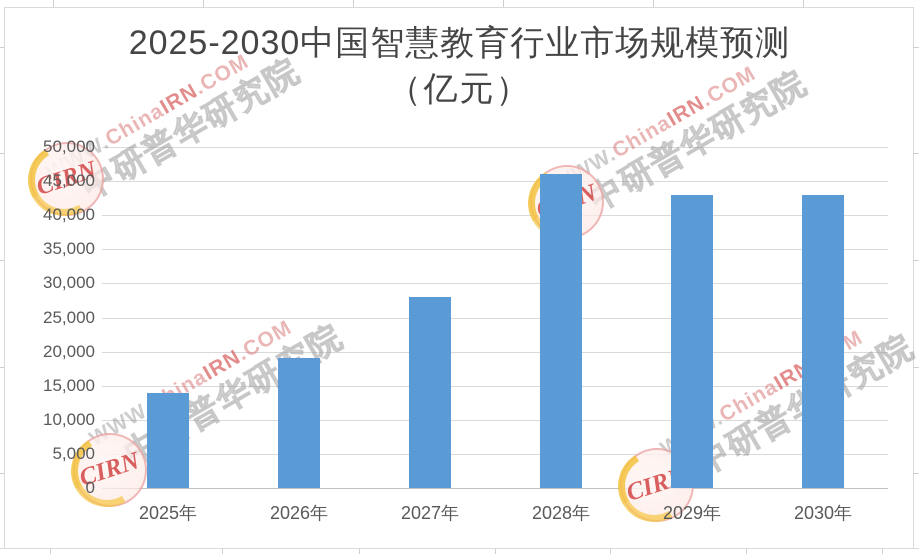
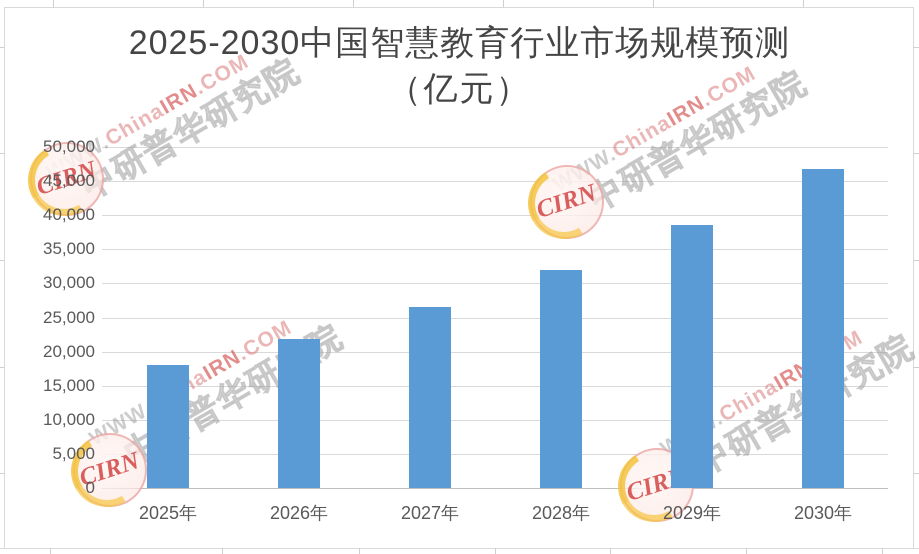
2025年: 14000 -> 18000
2026年: 19000 -> 22000
2027年: 28000 -> 26000
2028年: 46000 -> 32000
2029年: 43000 -> 38000
2030年: 43000 -> 47000
